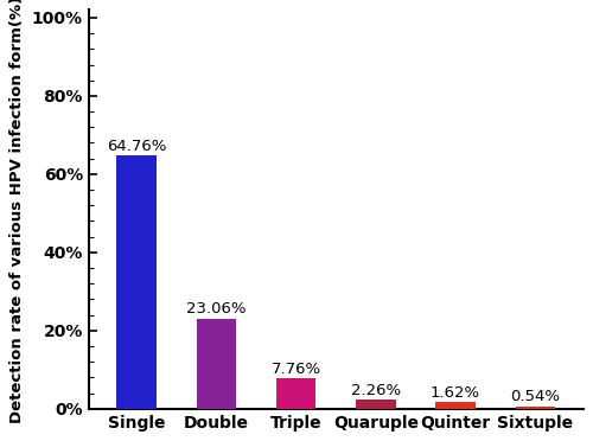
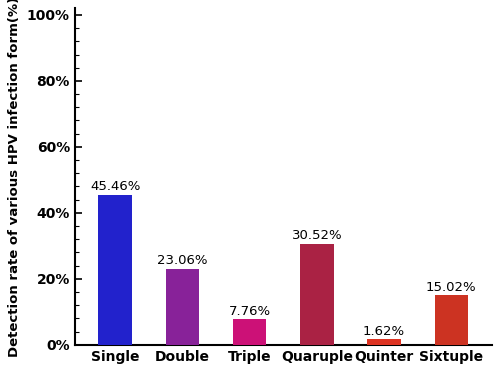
Single: 64.76% -> 45.46%
Quaruple: 2.26% -> 30.52%
Sixtuple: 0.54% -> 15.02%
